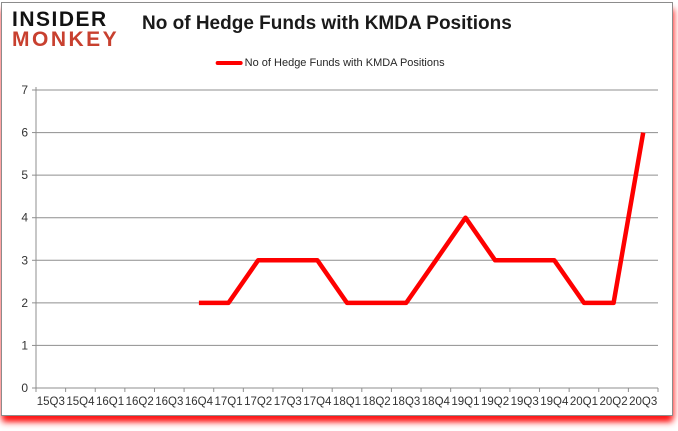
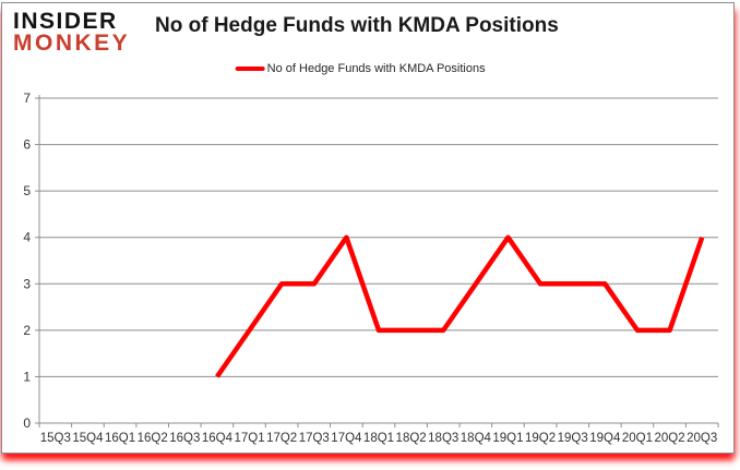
16Q4: 2 -> 1
17Q4: 3 -> 4
20Q3: 6 -> 4
